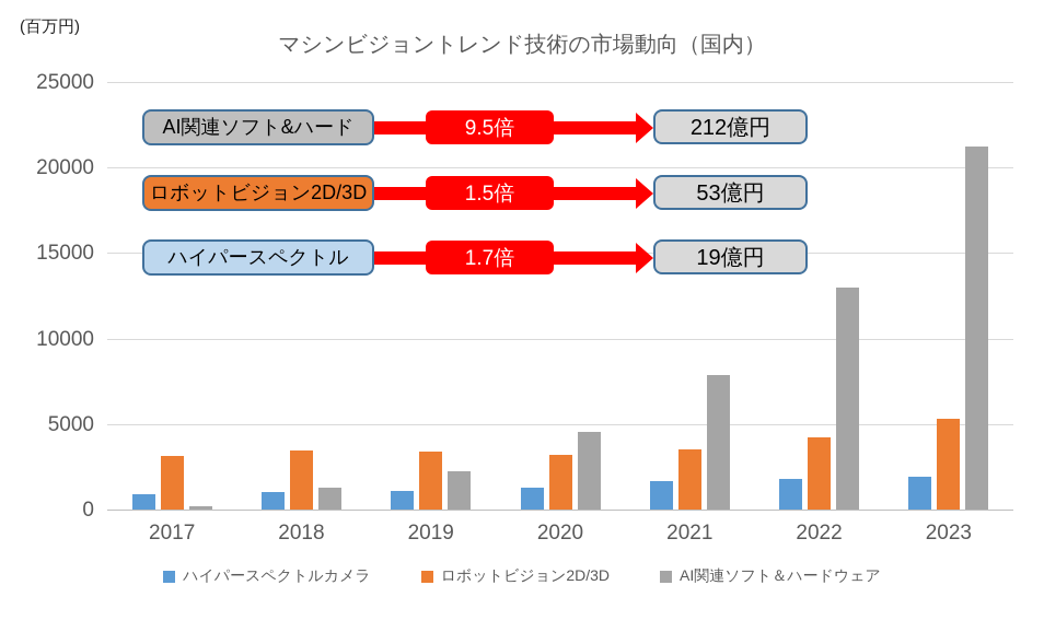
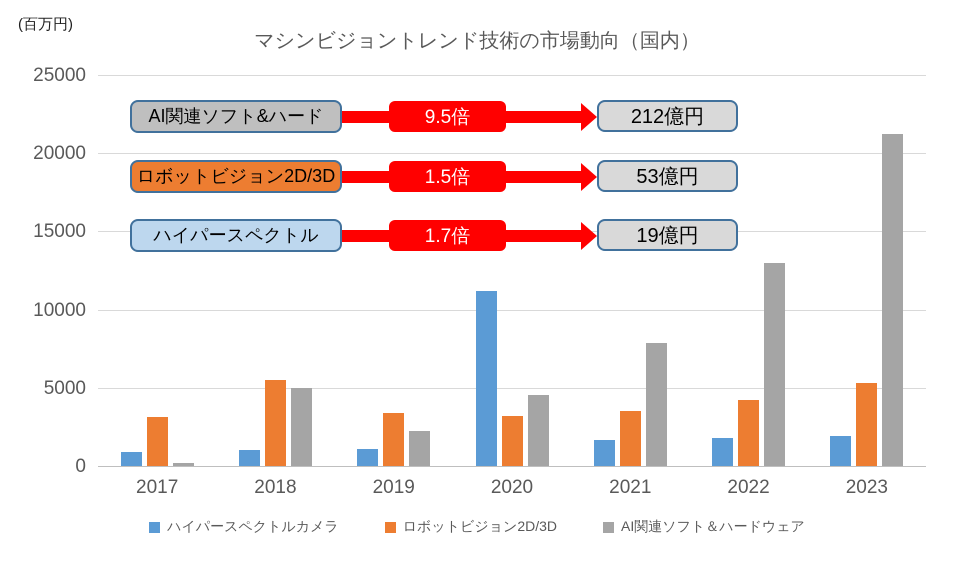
ロボットビジョン2D/3D/2018: 3400 -> 5500
AI関連ソフト＆ハードウェア/2018: 1200 -> 5000
ハイパースペクトルカメラ/2020: 1300 -> 11200
